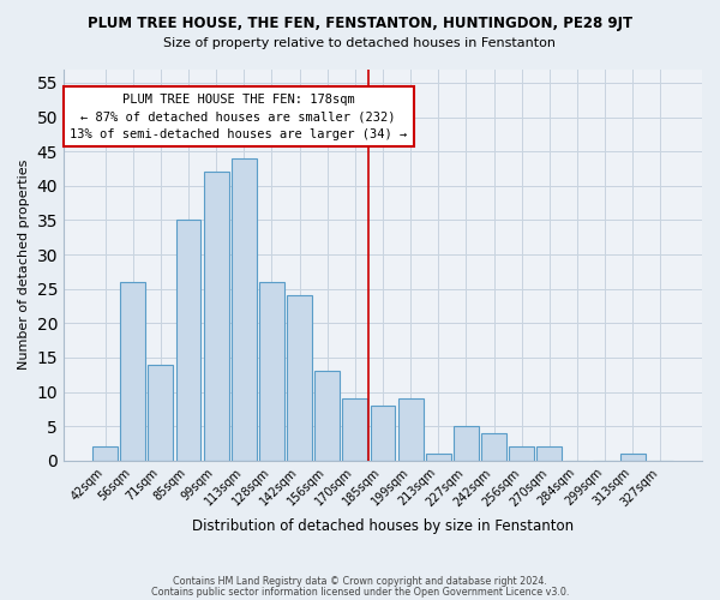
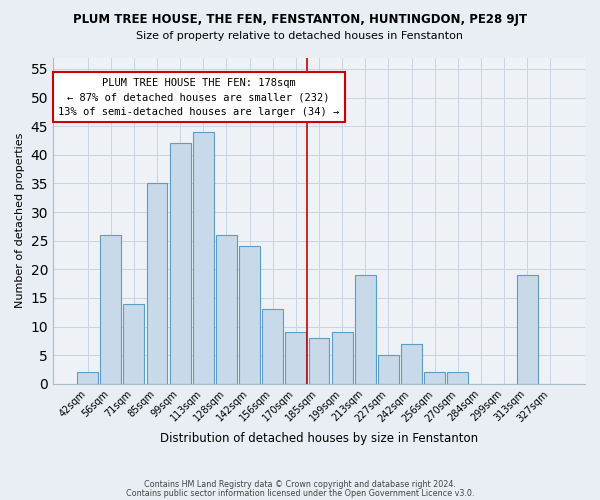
213sqm: 1 -> 19
242sqm: 4 -> 7
313sqm: 1 -> 19
